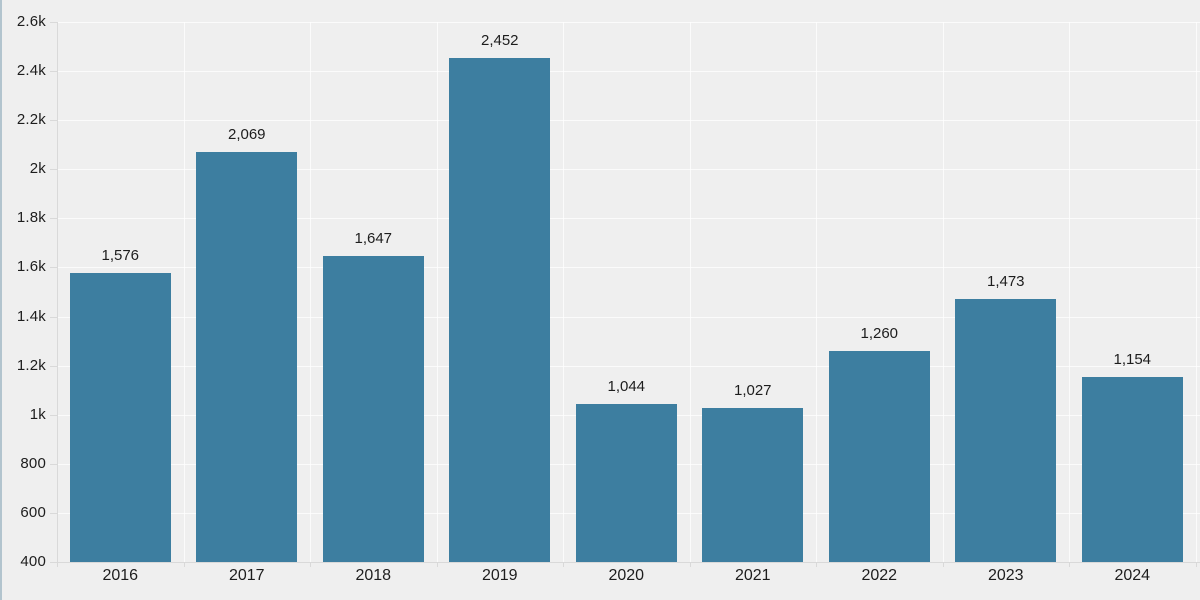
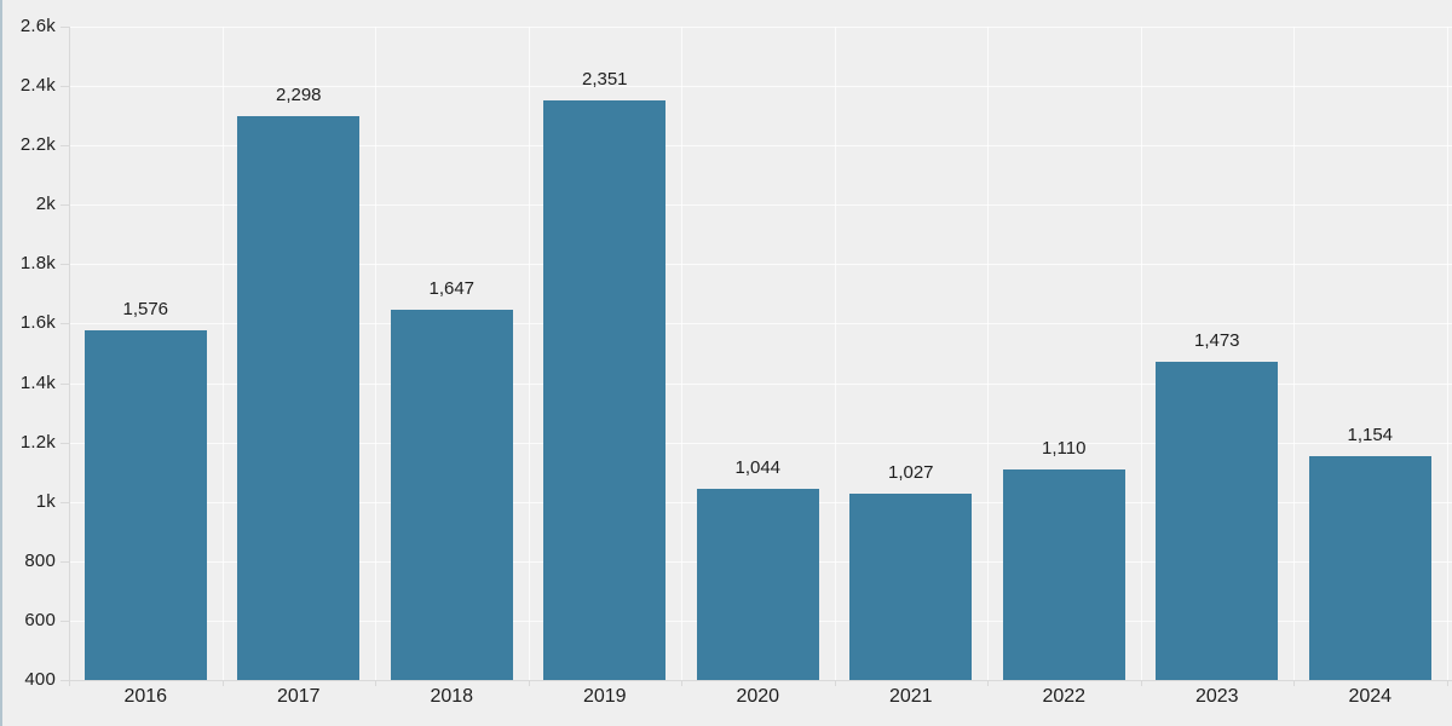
2017: 2,069 -> 2,298
2019: 2,452 -> 2,351
2022: 1,260 -> 1,110
